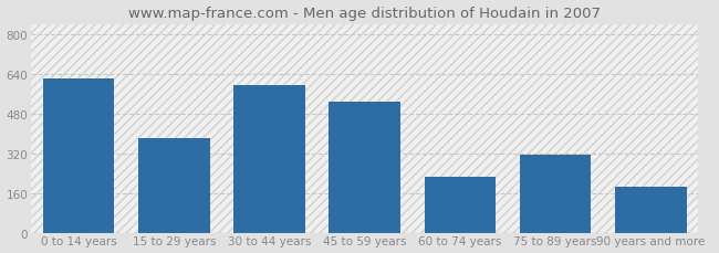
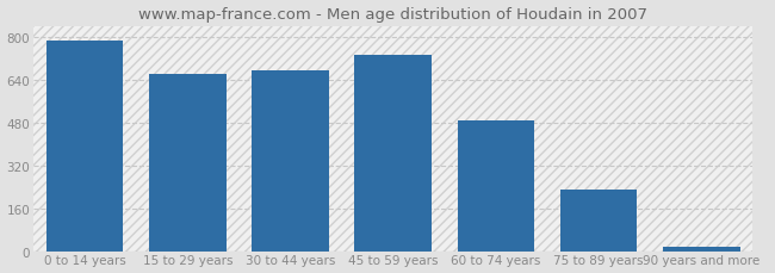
0 to 14 years: 620 -> 783
15 to 29 years: 380 -> 662
30 to 44 years: 595 -> 672
45 to 59 years: 525 -> 733
60 to 74 years: 225 -> 487
75 to 89 years: 315 -> 228
90 years and more: 185 -> 18
